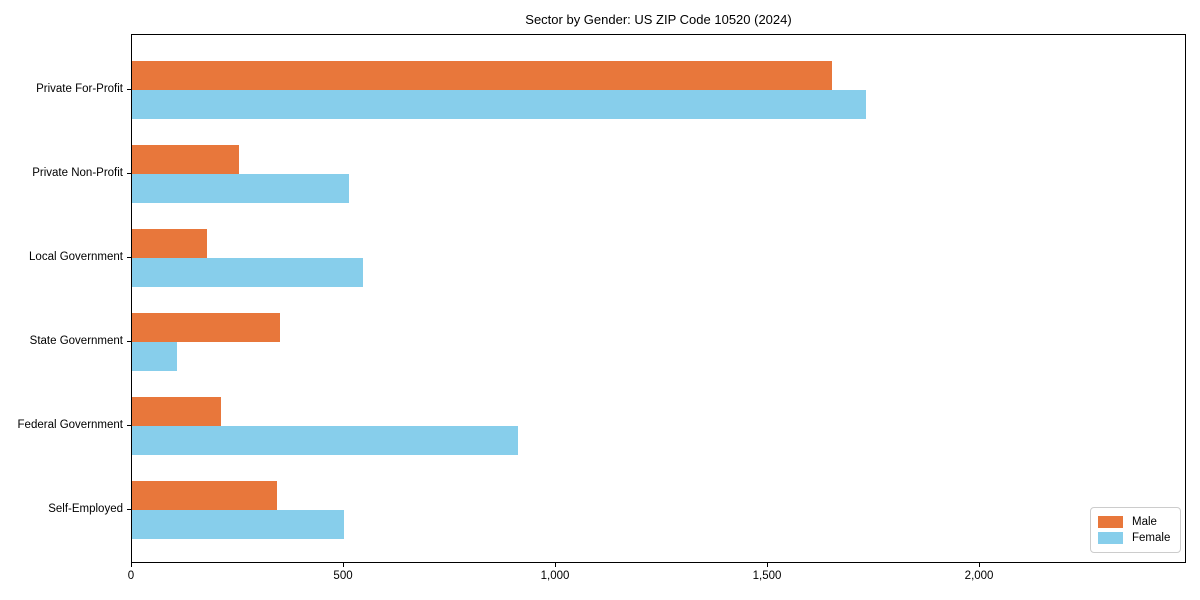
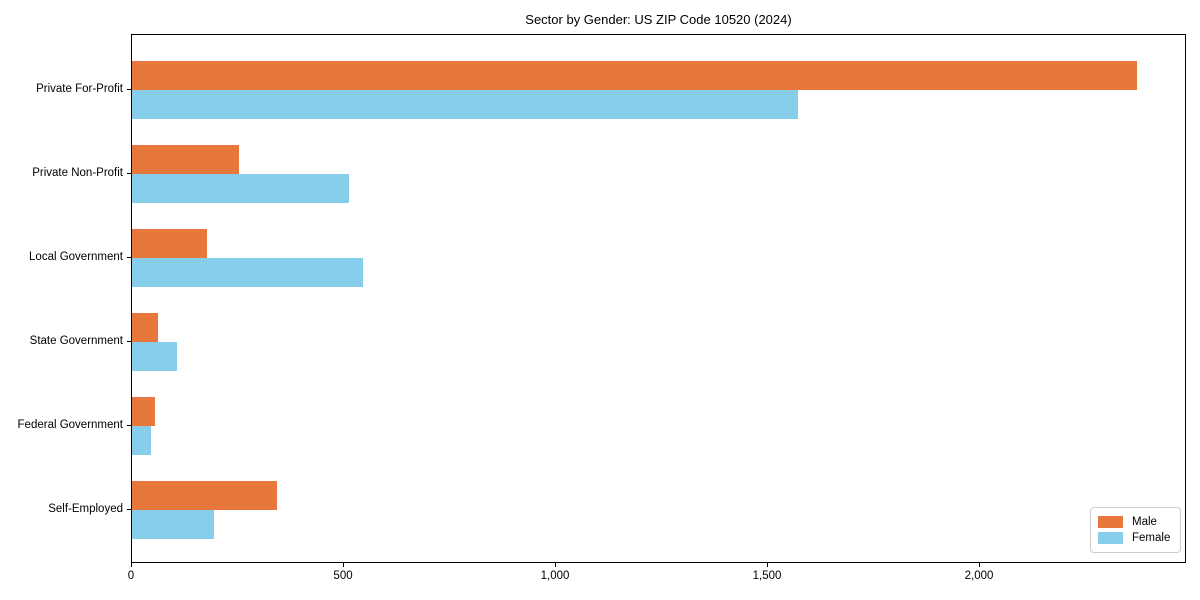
Male/Private For-Profit: 1650 -> 2370
Female/Private For-Profit: 1730 -> 1570
Male/State Government: 350 -> 60
Male/Federal Government: 210 -> 50
Female/Federal Government: 910 -> 40
Female/Self-Employed: 500 -> 190
